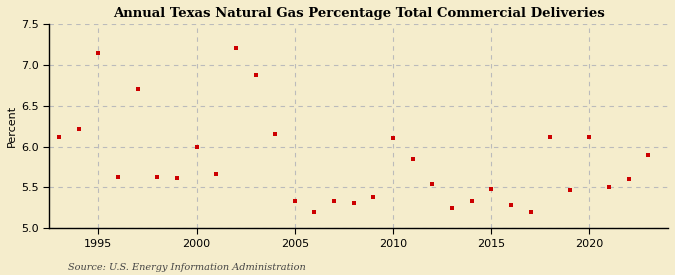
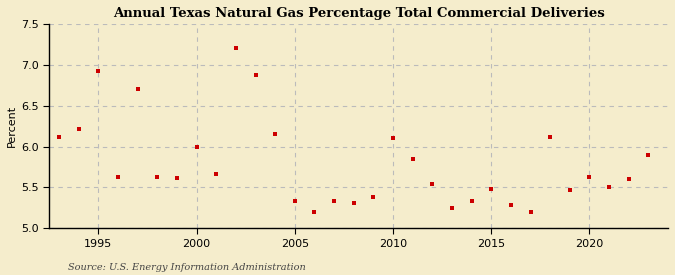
1995: 7.14 -> 6.93
2020: 6.12 -> 5.63
